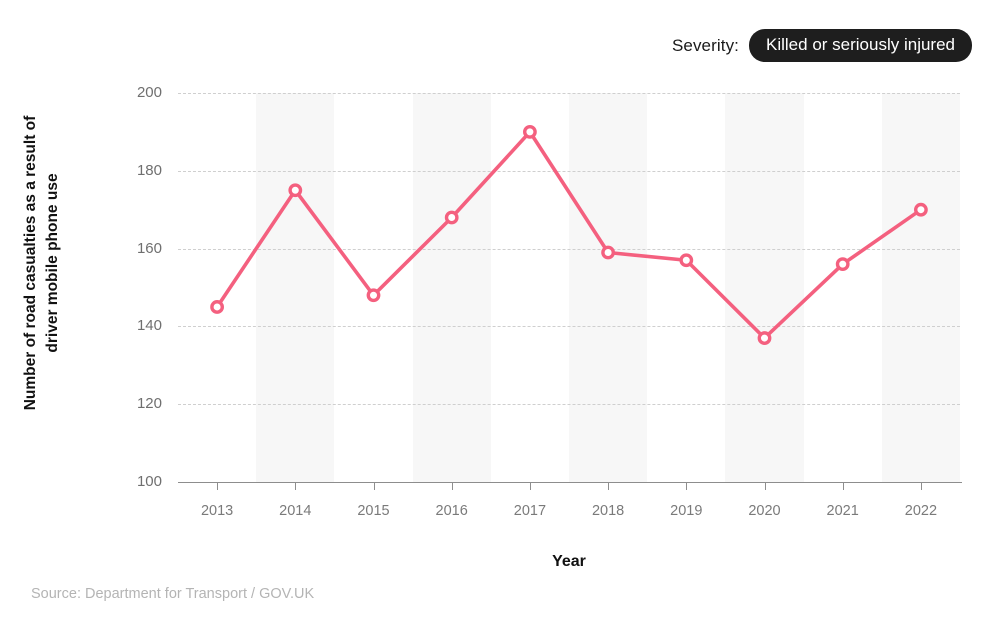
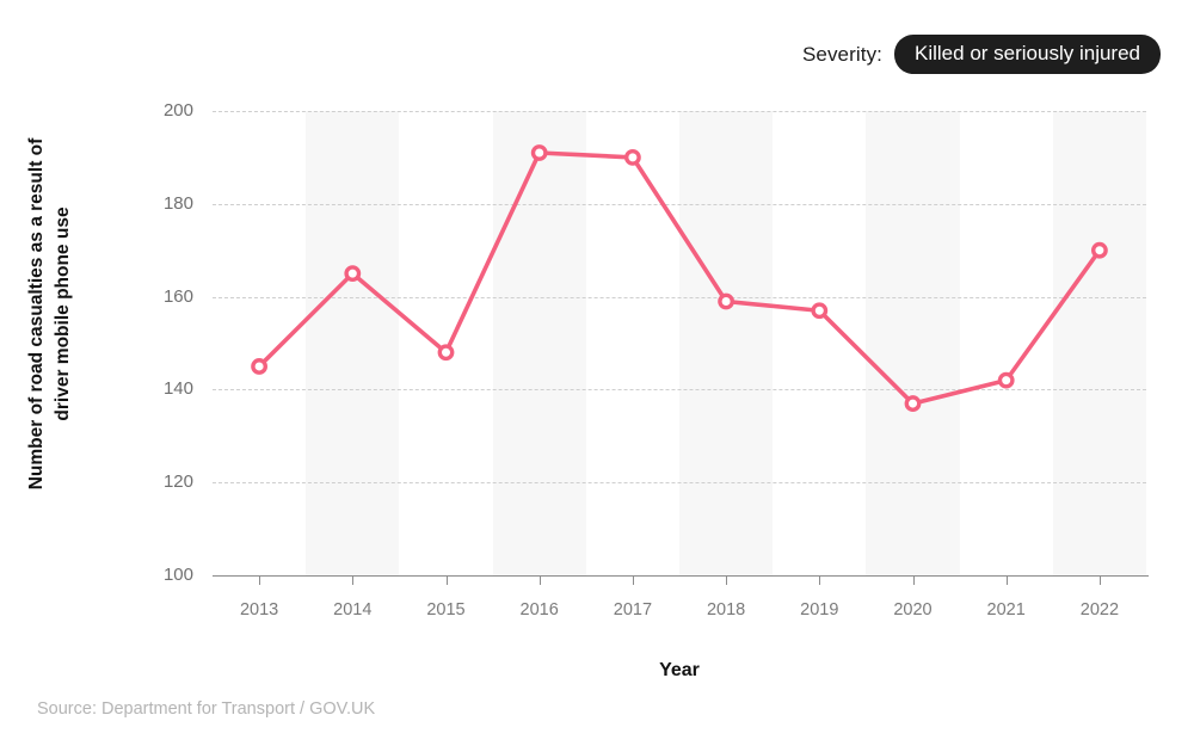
2014: 175 -> 165
2016: 168 -> 191
2021: 156 -> 142
